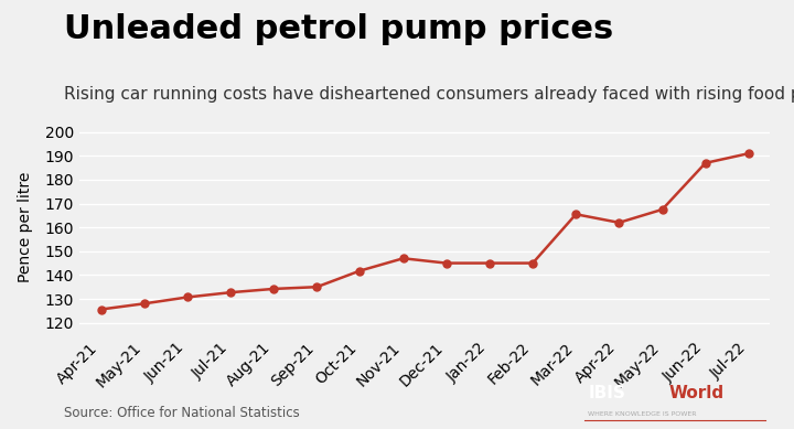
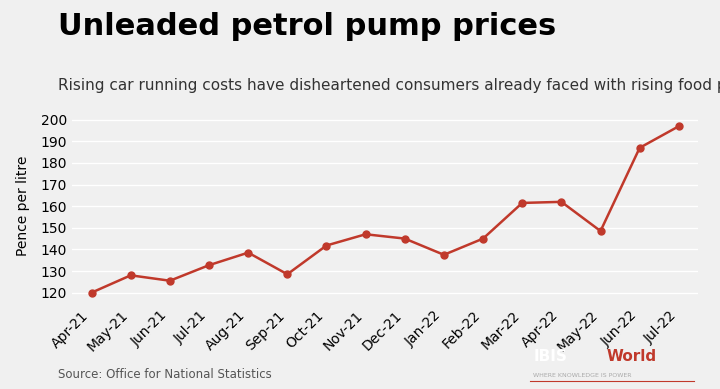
Apr-21: 125.6 -> 120.0
Jun-21: 130.7 -> 125.5
Aug-21: 134.2 -> 138.5
Sep-21: 135.0 -> 128.5
Jan-22: 145.0 -> 137.5
Mar-22: 165.5 -> 161.5
May-22: 167.5 -> 148.5
Jul-22: 191.0 -> 197.0
